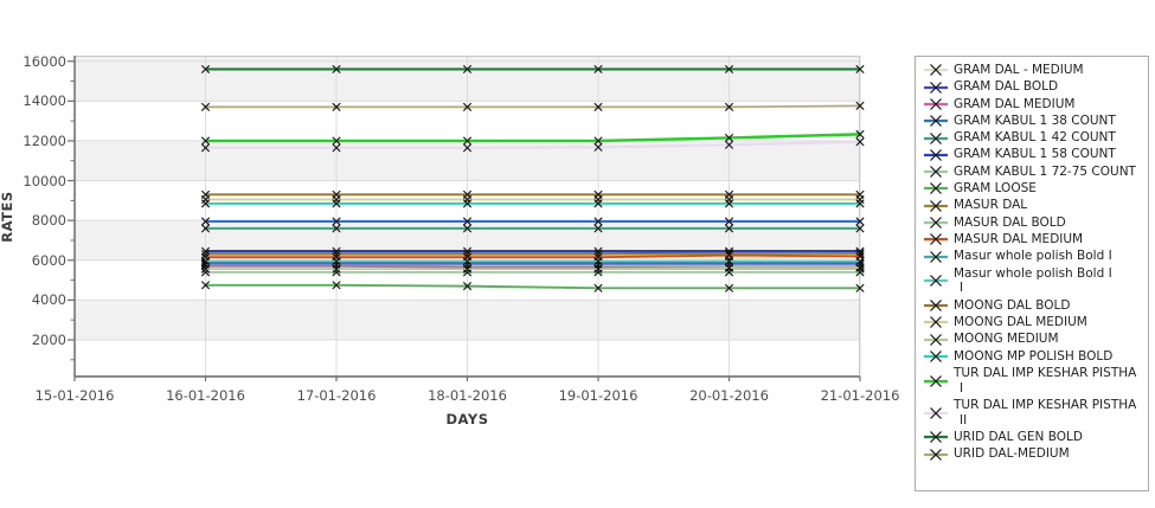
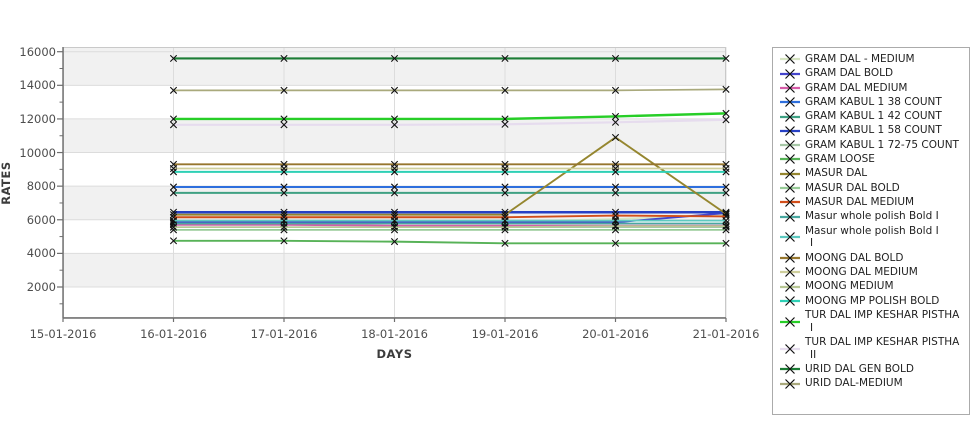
MASUR DAL/20-01-2016: 6400 -> 10900
GRAM DAL BOLD/21-01-2016: 5800 -> 6400
